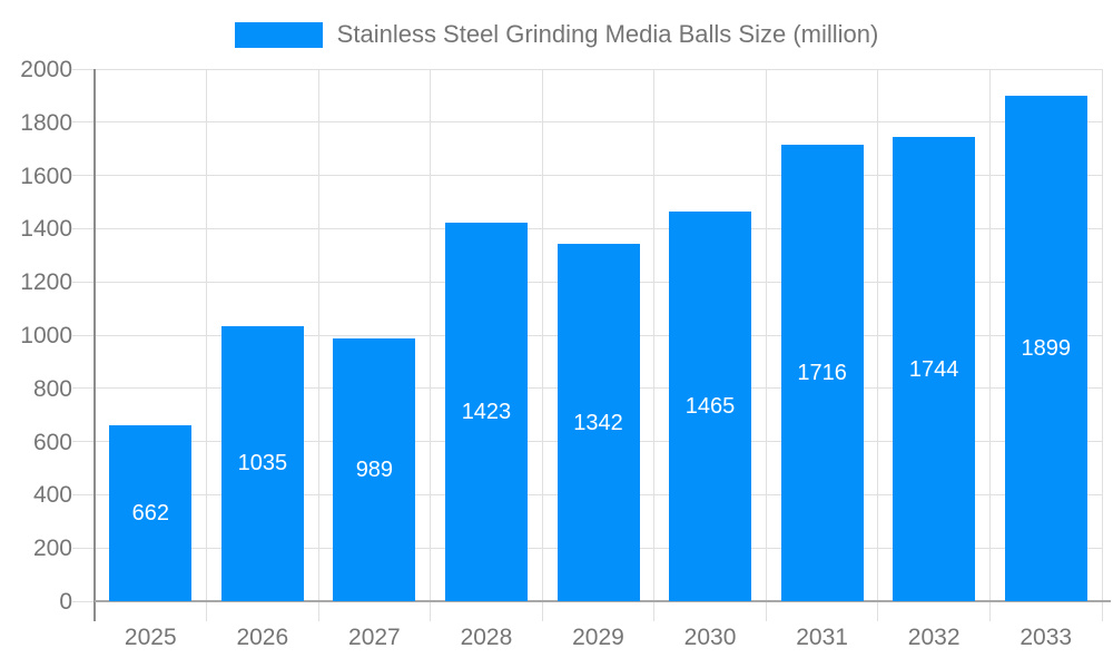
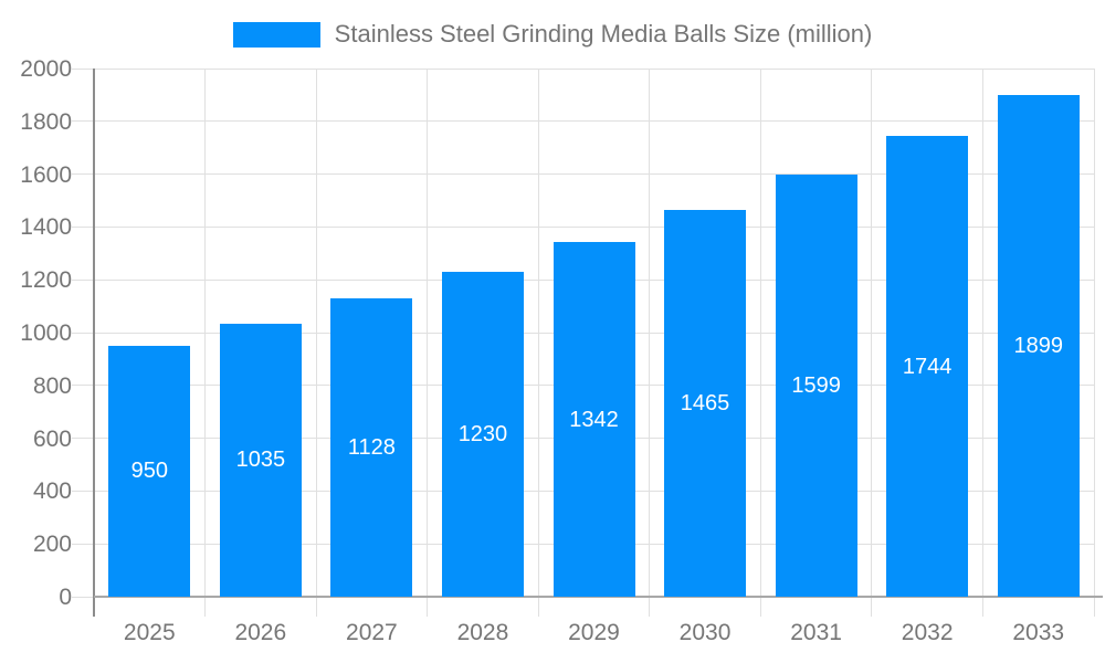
2025: 662 -> 950
2027: 989 -> 1128
2028: 1423 -> 1230
2031: 1716 -> 1599
